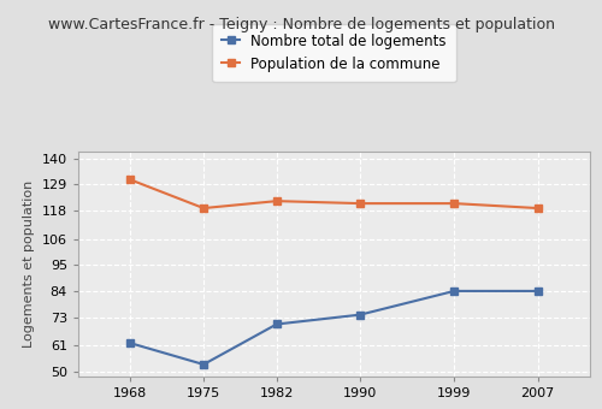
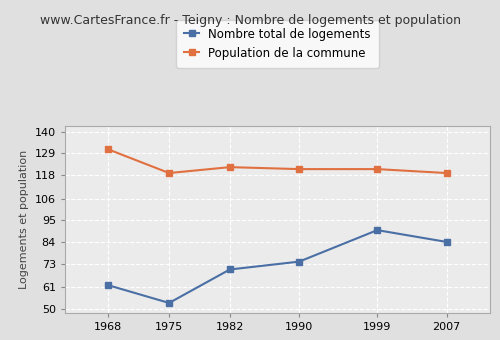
Nombre total de logements/1999: 84 -> 90
